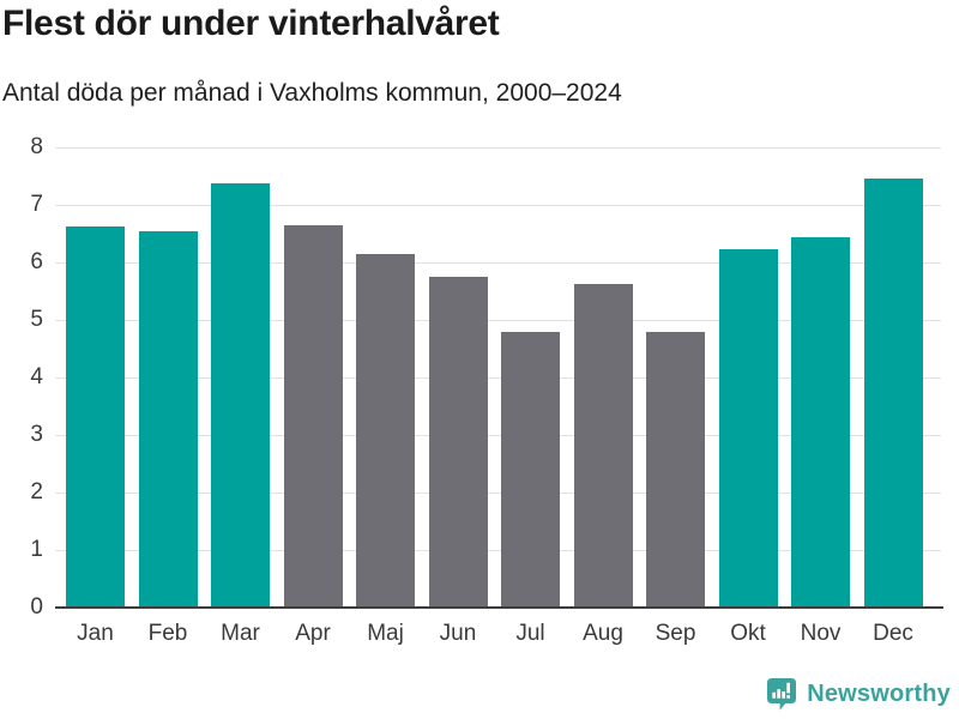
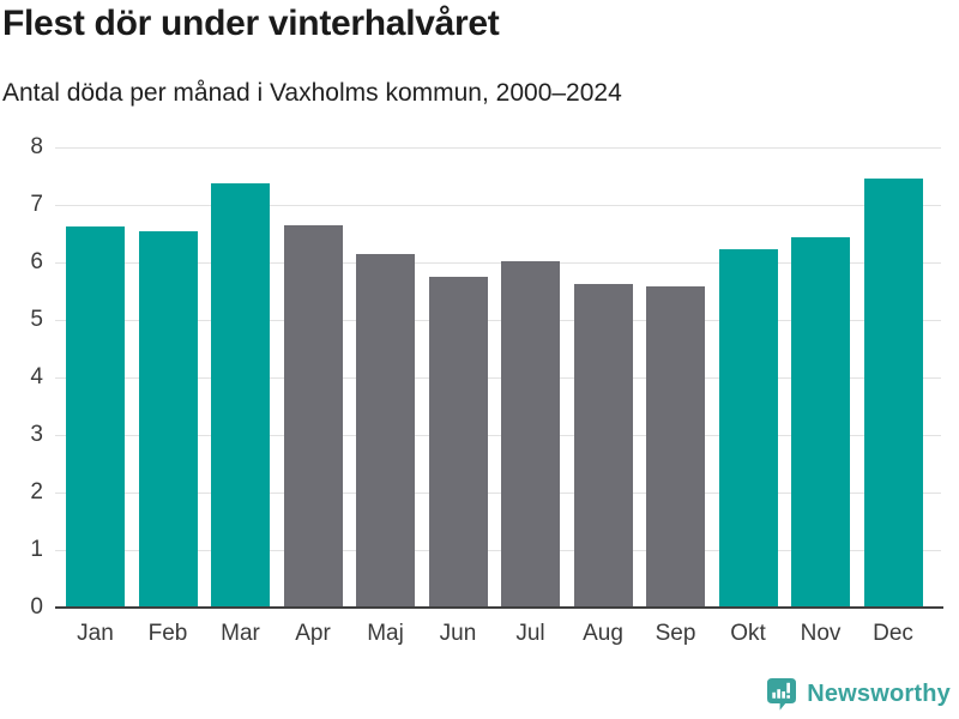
Jul: 4.8 -> 6.0
Sep: 4.8 -> 5.6
